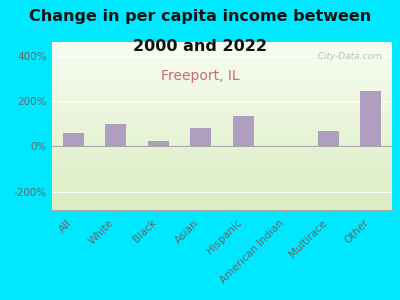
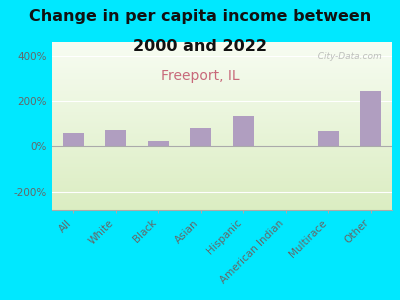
White: 100% -> 72%
